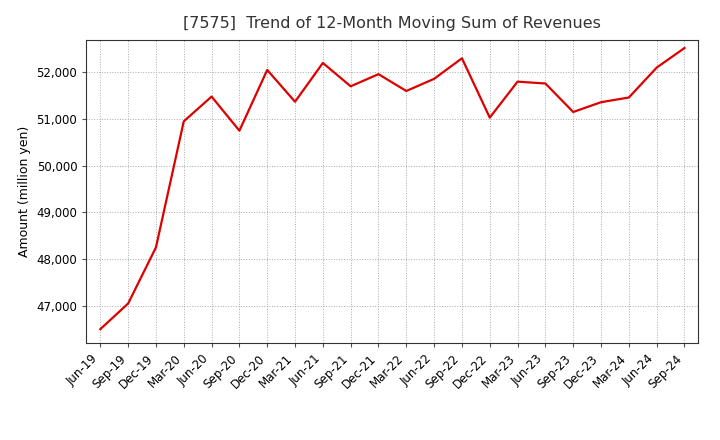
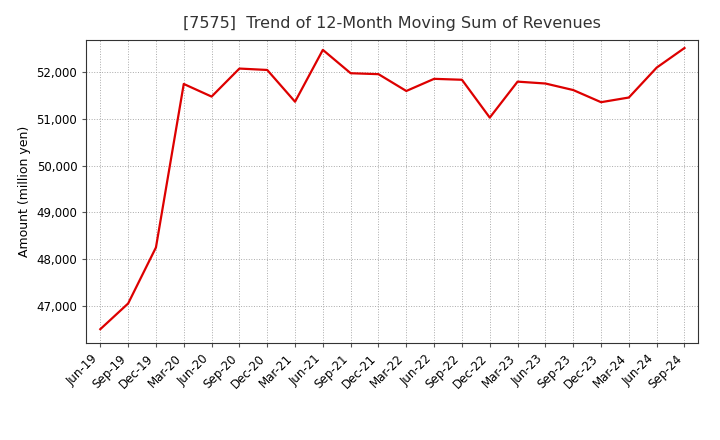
Mar-20: 50,950 -> 51,750
Sep-20: 50,750 -> 52,080
Jun-21: 52,200 -> 52,480
Sep-21: 51,700 -> 51,980
Sep-22: 52,300 -> 51,840
Sep-23: 51,150 -> 51,620
